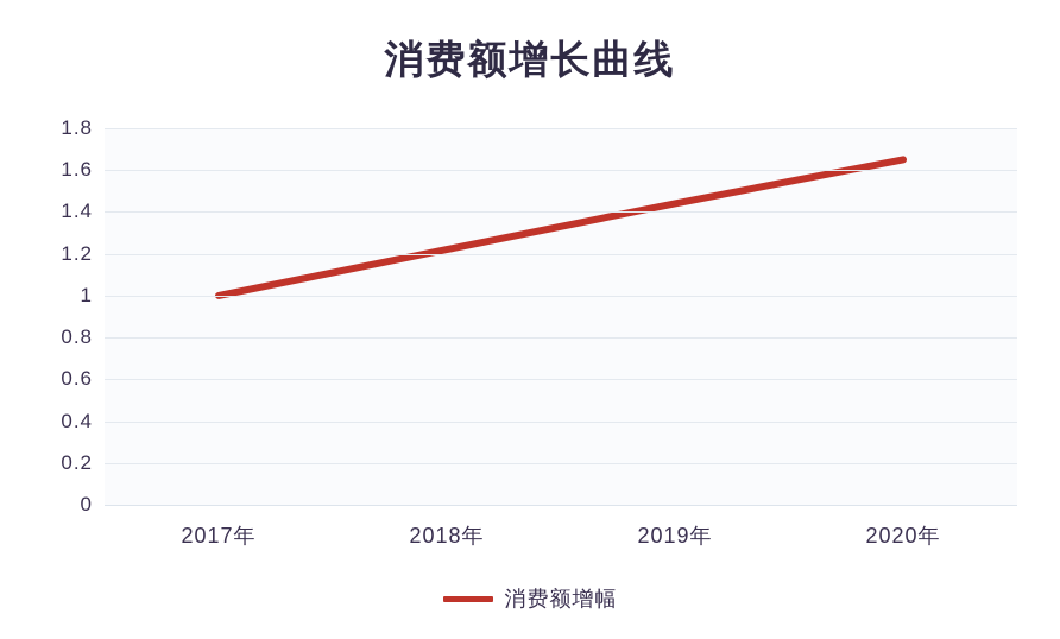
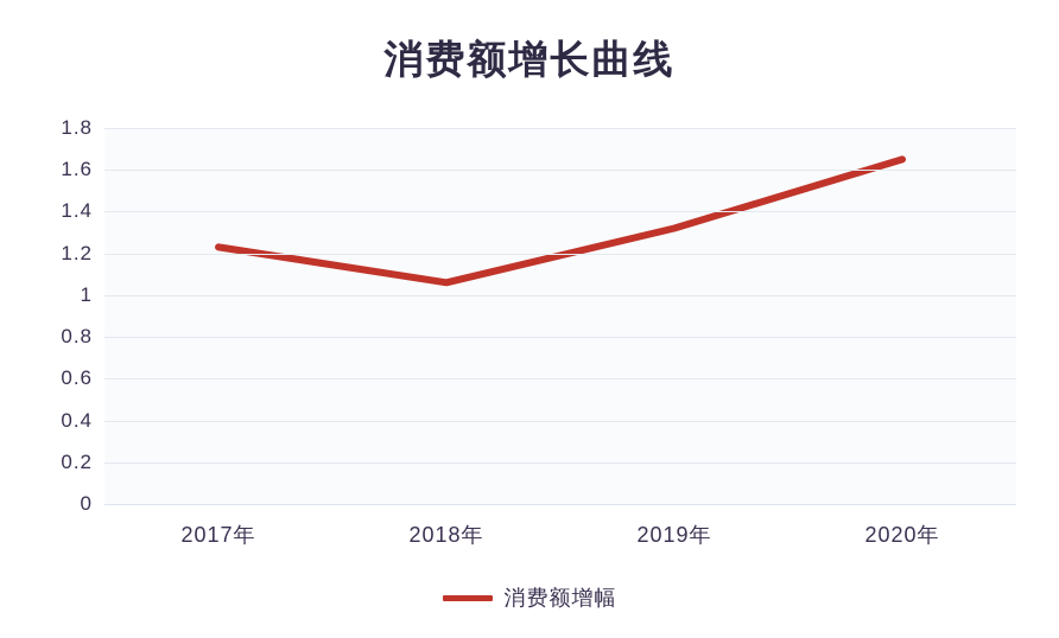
2017年: 1.00 -> 1.23
2018年: 1.22 -> 1.06
2019年: 1.44 -> 1.32
